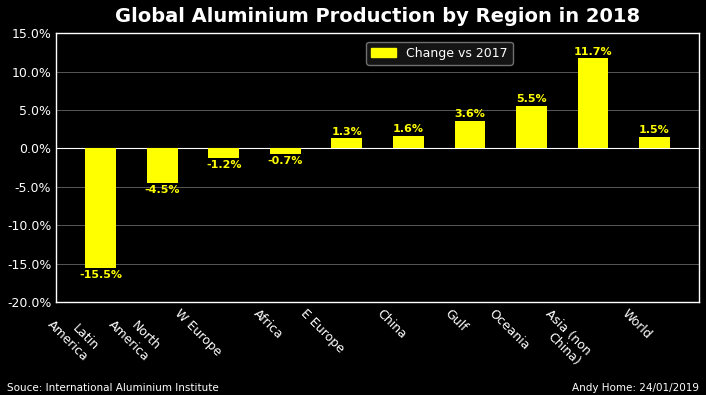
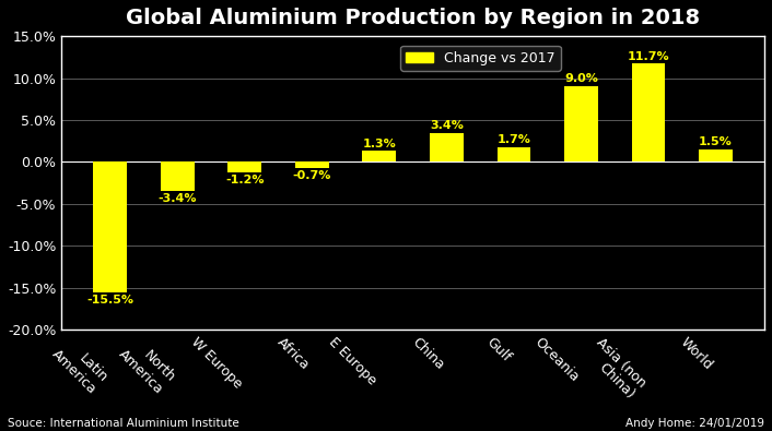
North America: -4.5% -> -3.4%
China: 1.6% -> 3.4%
Gulf: 3.6% -> 1.7%
Oceania: 5.5% -> 9.0%
